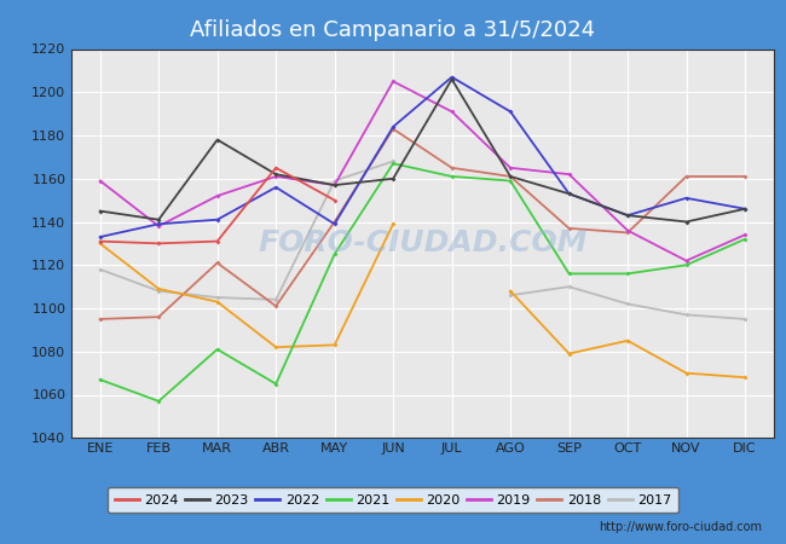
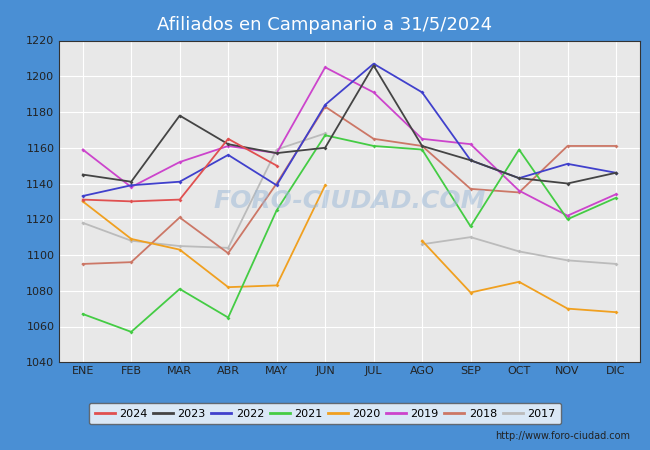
2021/OCT: 1116 -> 1159
